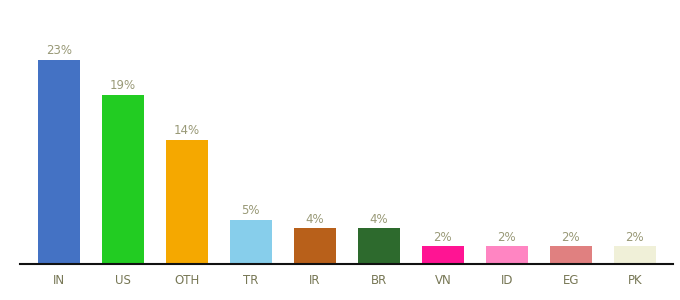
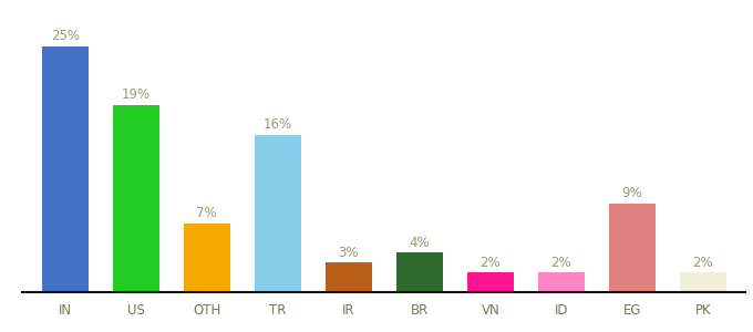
IN: 23% -> 25%
OTH: 14% -> 7%
TR: 5% -> 16%
IR: 4% -> 3%
EG: 2% -> 9%
